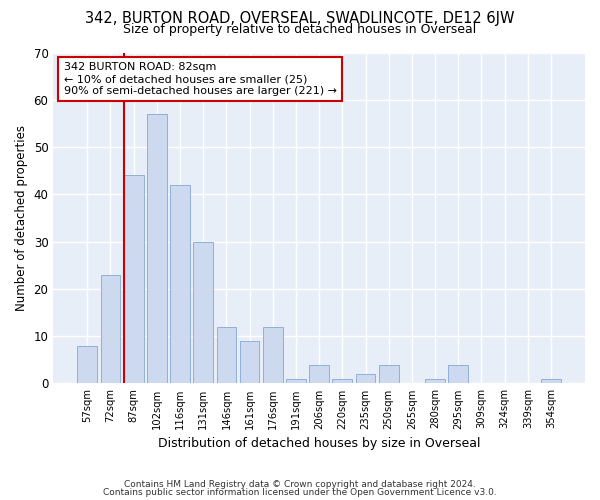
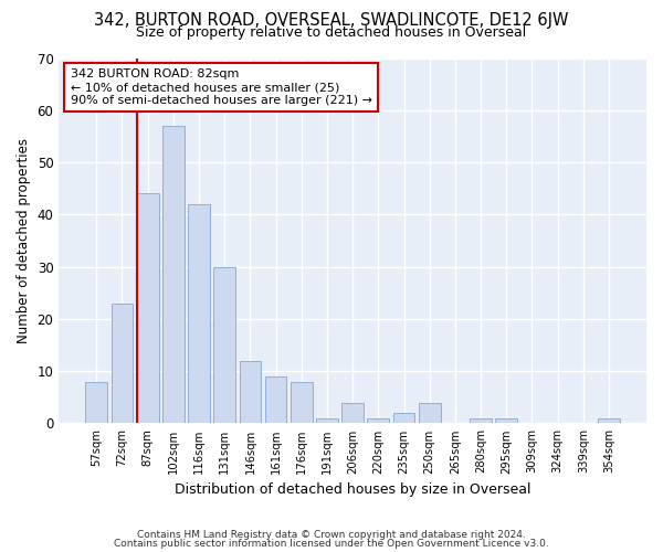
176sqm: 12 -> 8
295sqm: 4 -> 1
